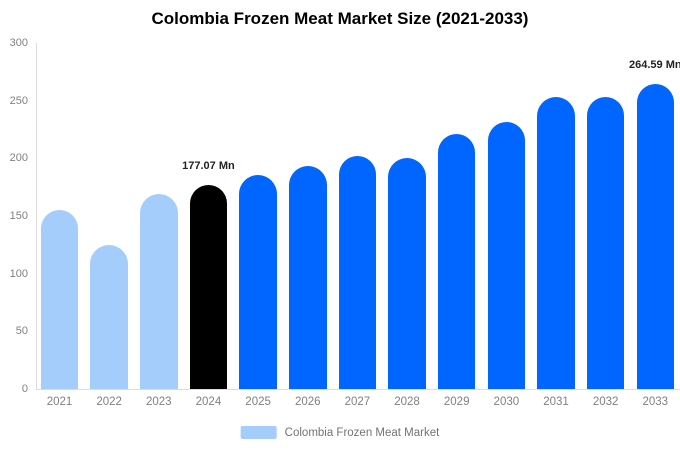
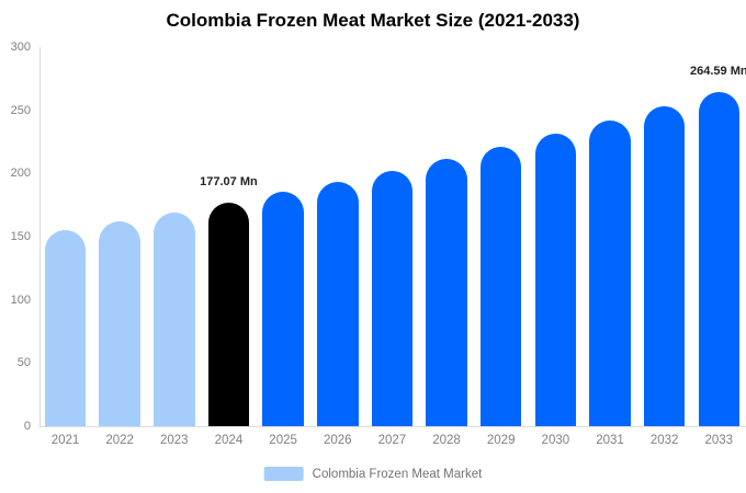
2022: 125 -> 162
2028: 200 -> 212
2031: 253 -> 242
